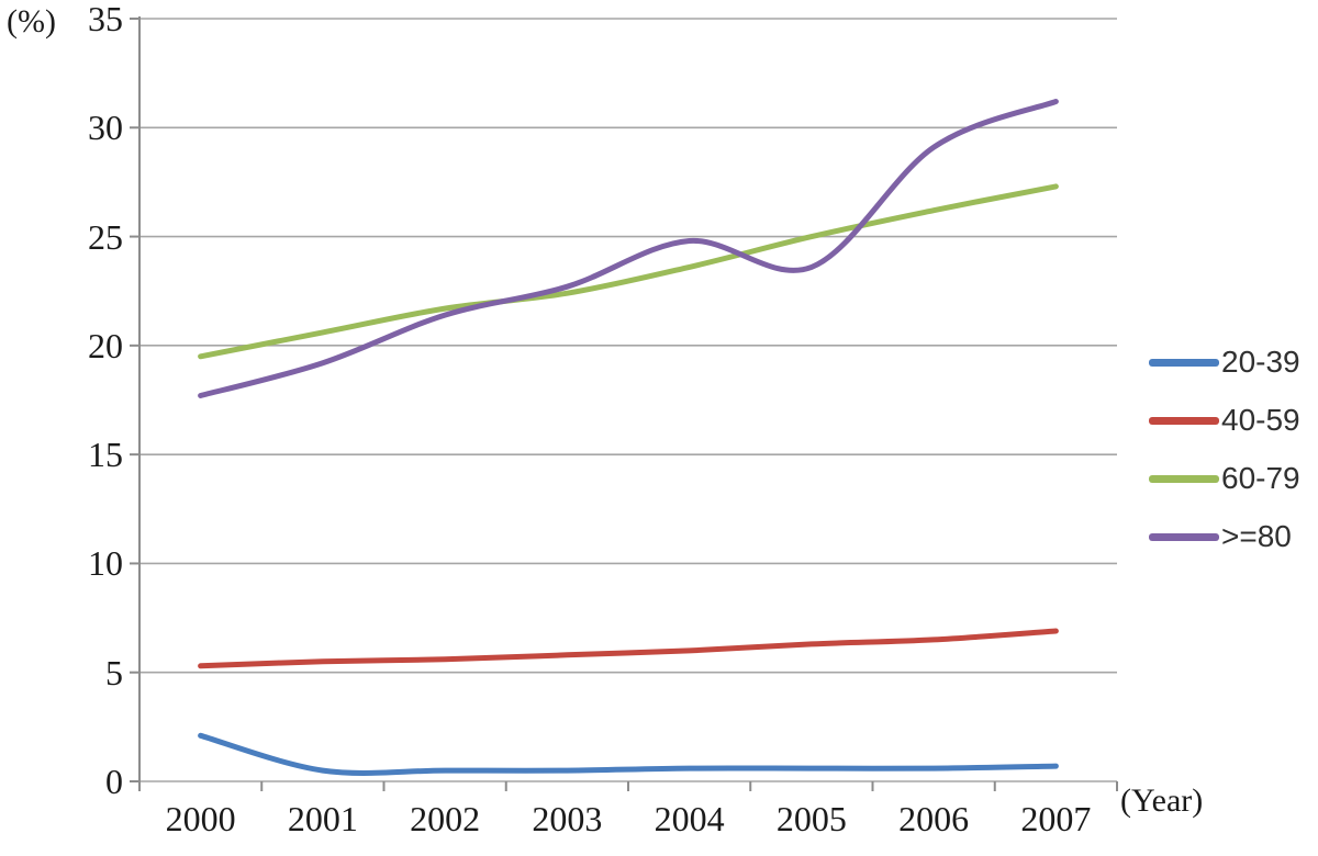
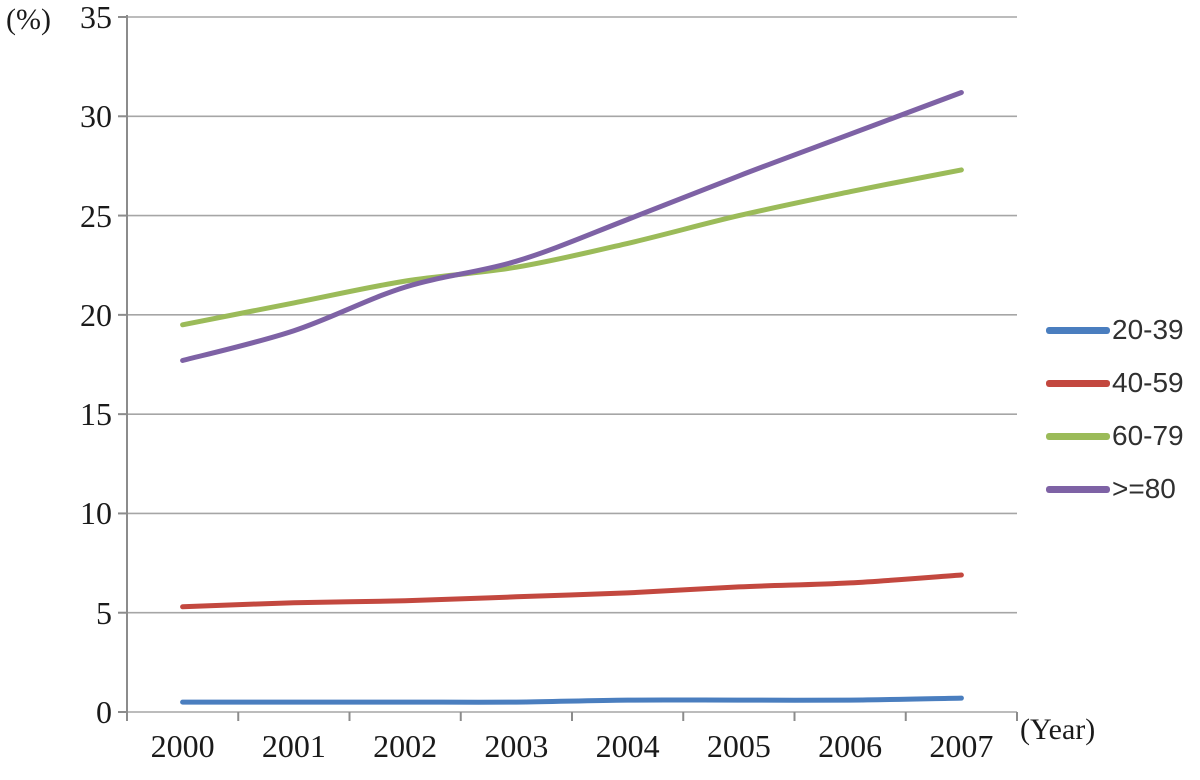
20-39/2000: 2.1 -> 0.5
>=80/2005: 23.6 -> 27.0
